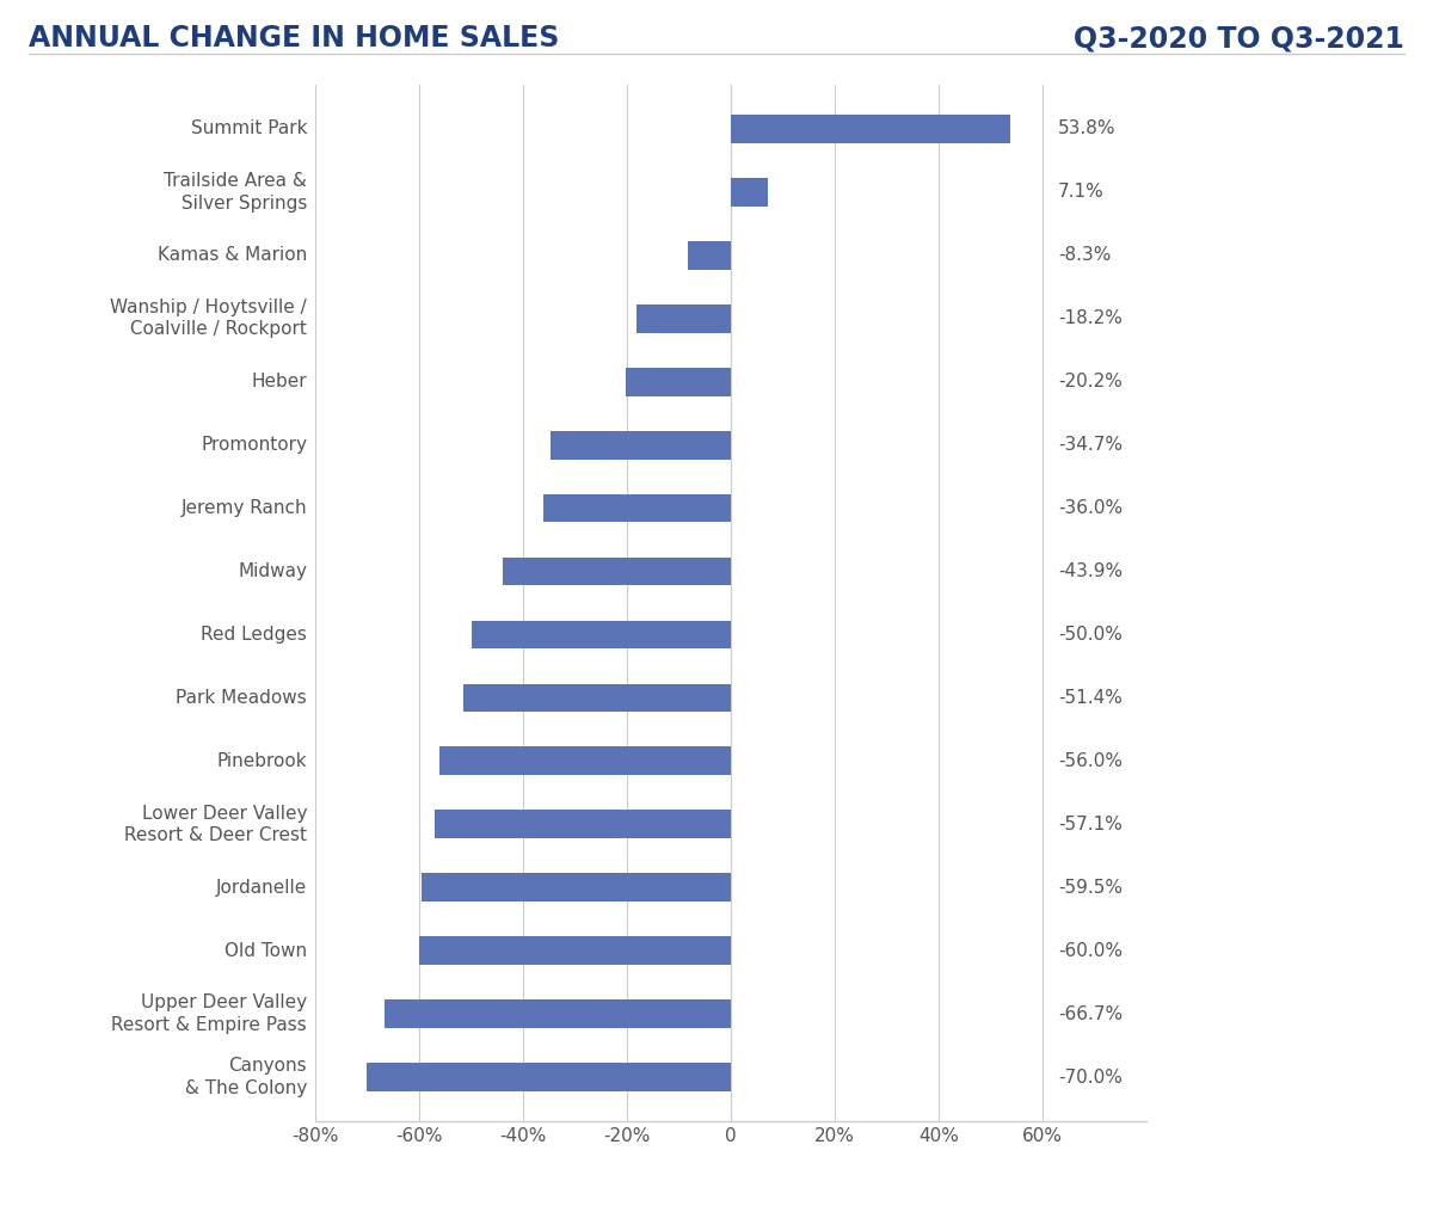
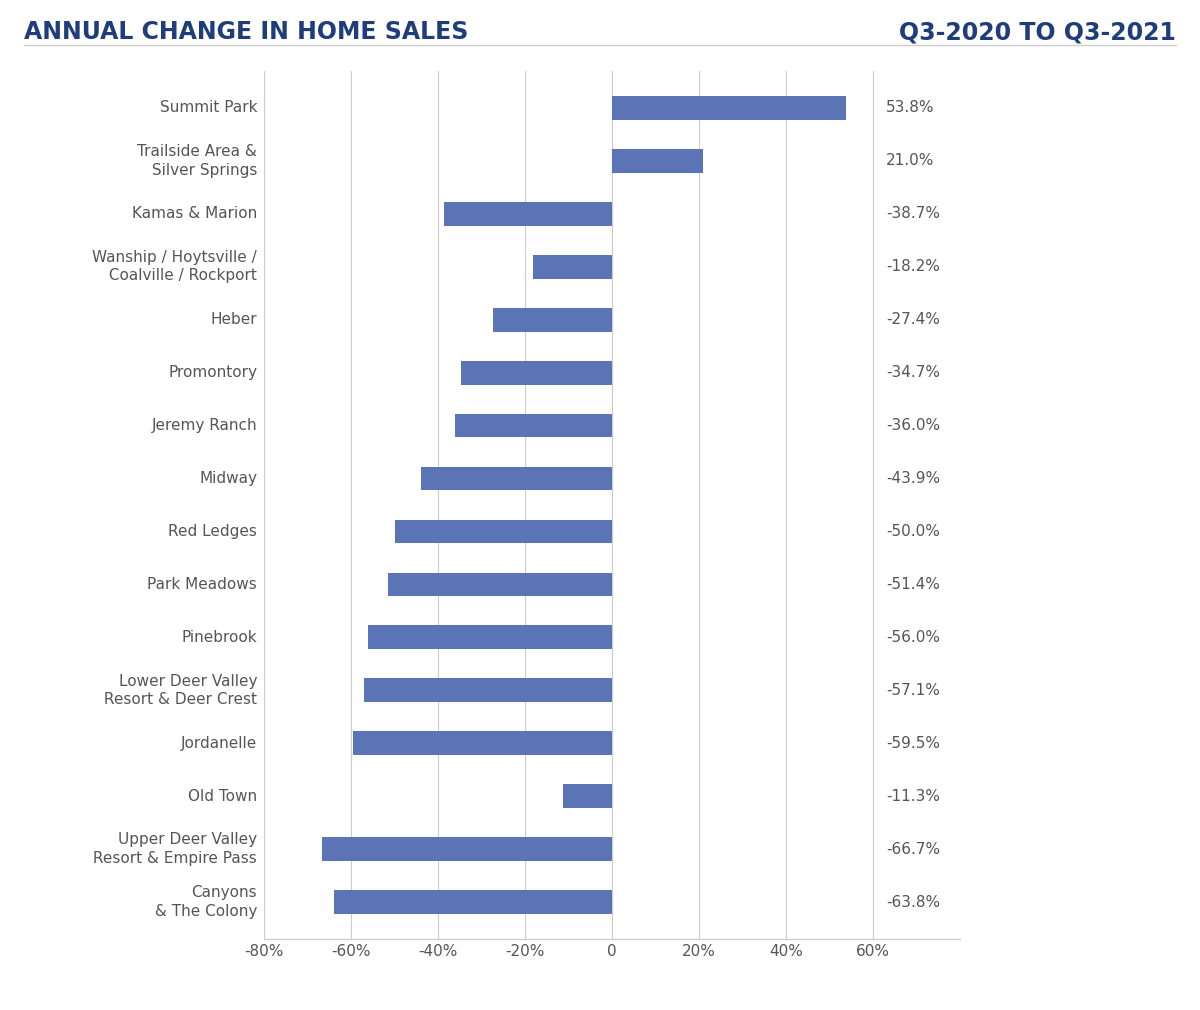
Trailside Area & Silver Springs: 7.1% -> 21.0%
Kamas & Marion: -8.3% -> -38.7%
Heber: -20.2% -> -27.4%
Old Town: -60.0% -> -11.3%
Canyons & The Colony: -70.0% -> -63.8%
